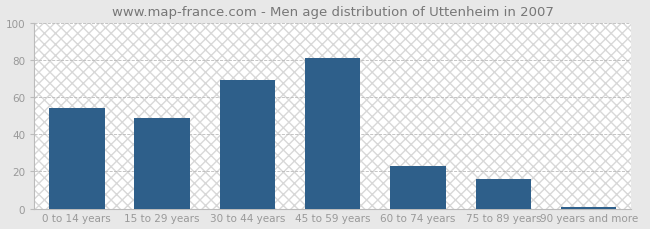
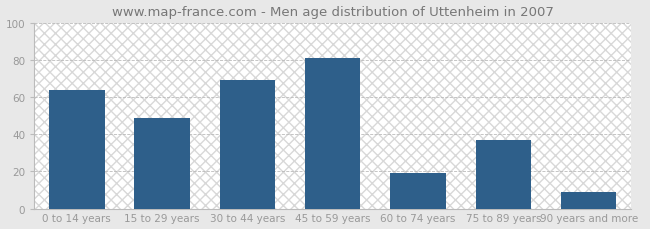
0 to 14 years: 54 -> 64
60 to 74 years: 23 -> 19
75 to 89 years: 16 -> 37
90 years and more: 1 -> 9
